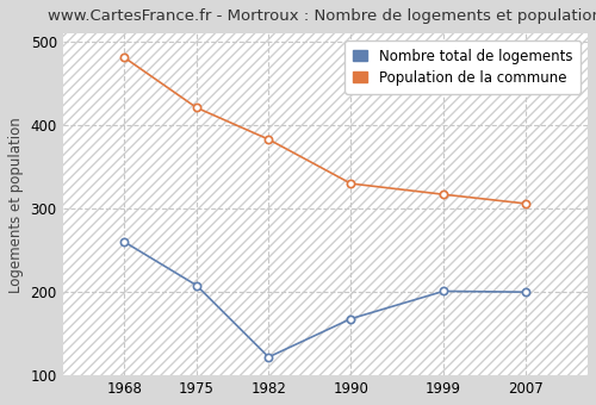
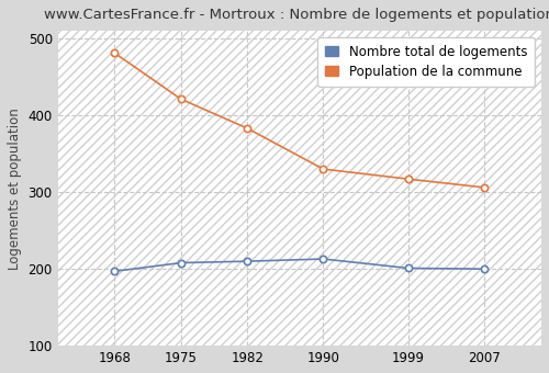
Nombre total de logements/1968: 260 -> 197
Nombre total de logements/1982: 122 -> 210
Nombre total de logements/1990: 168 -> 213
